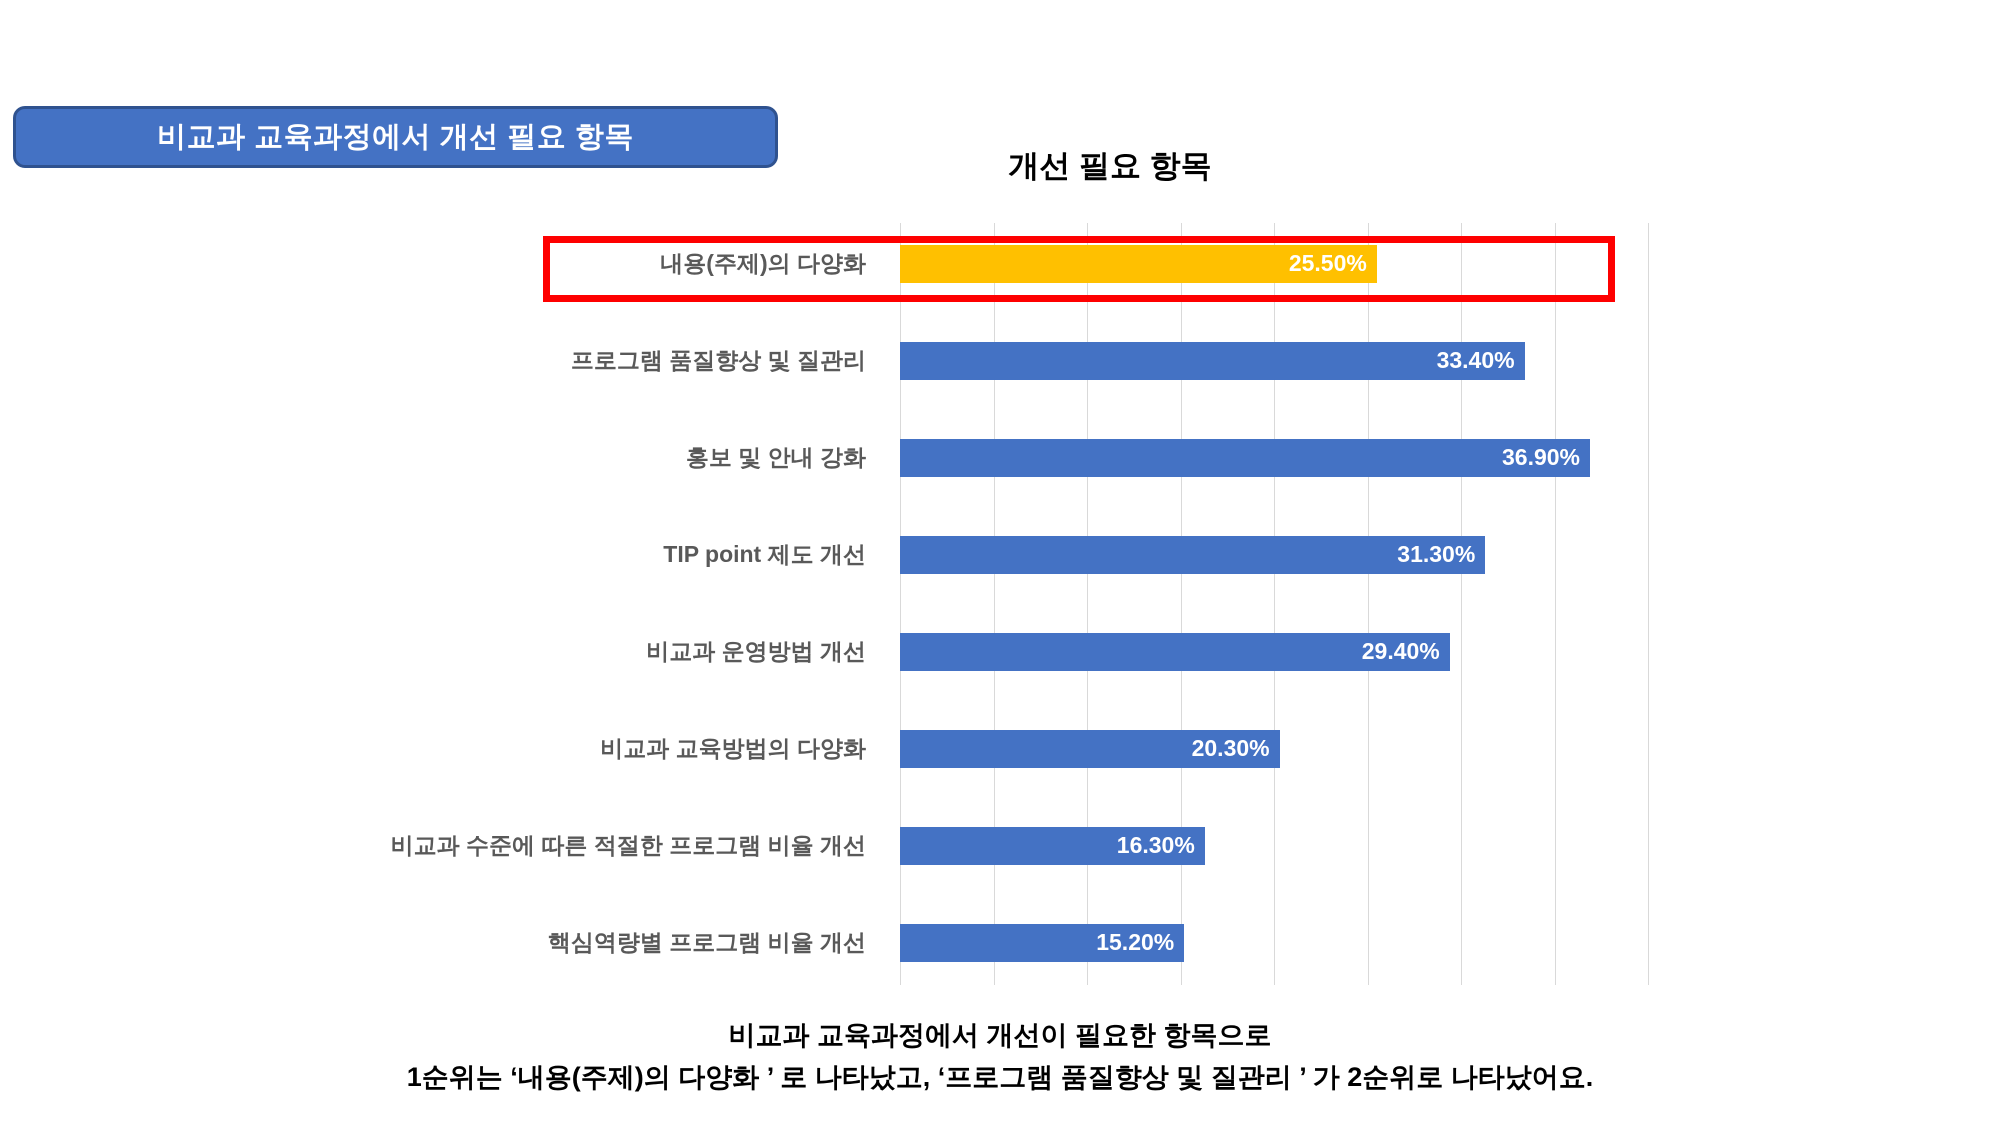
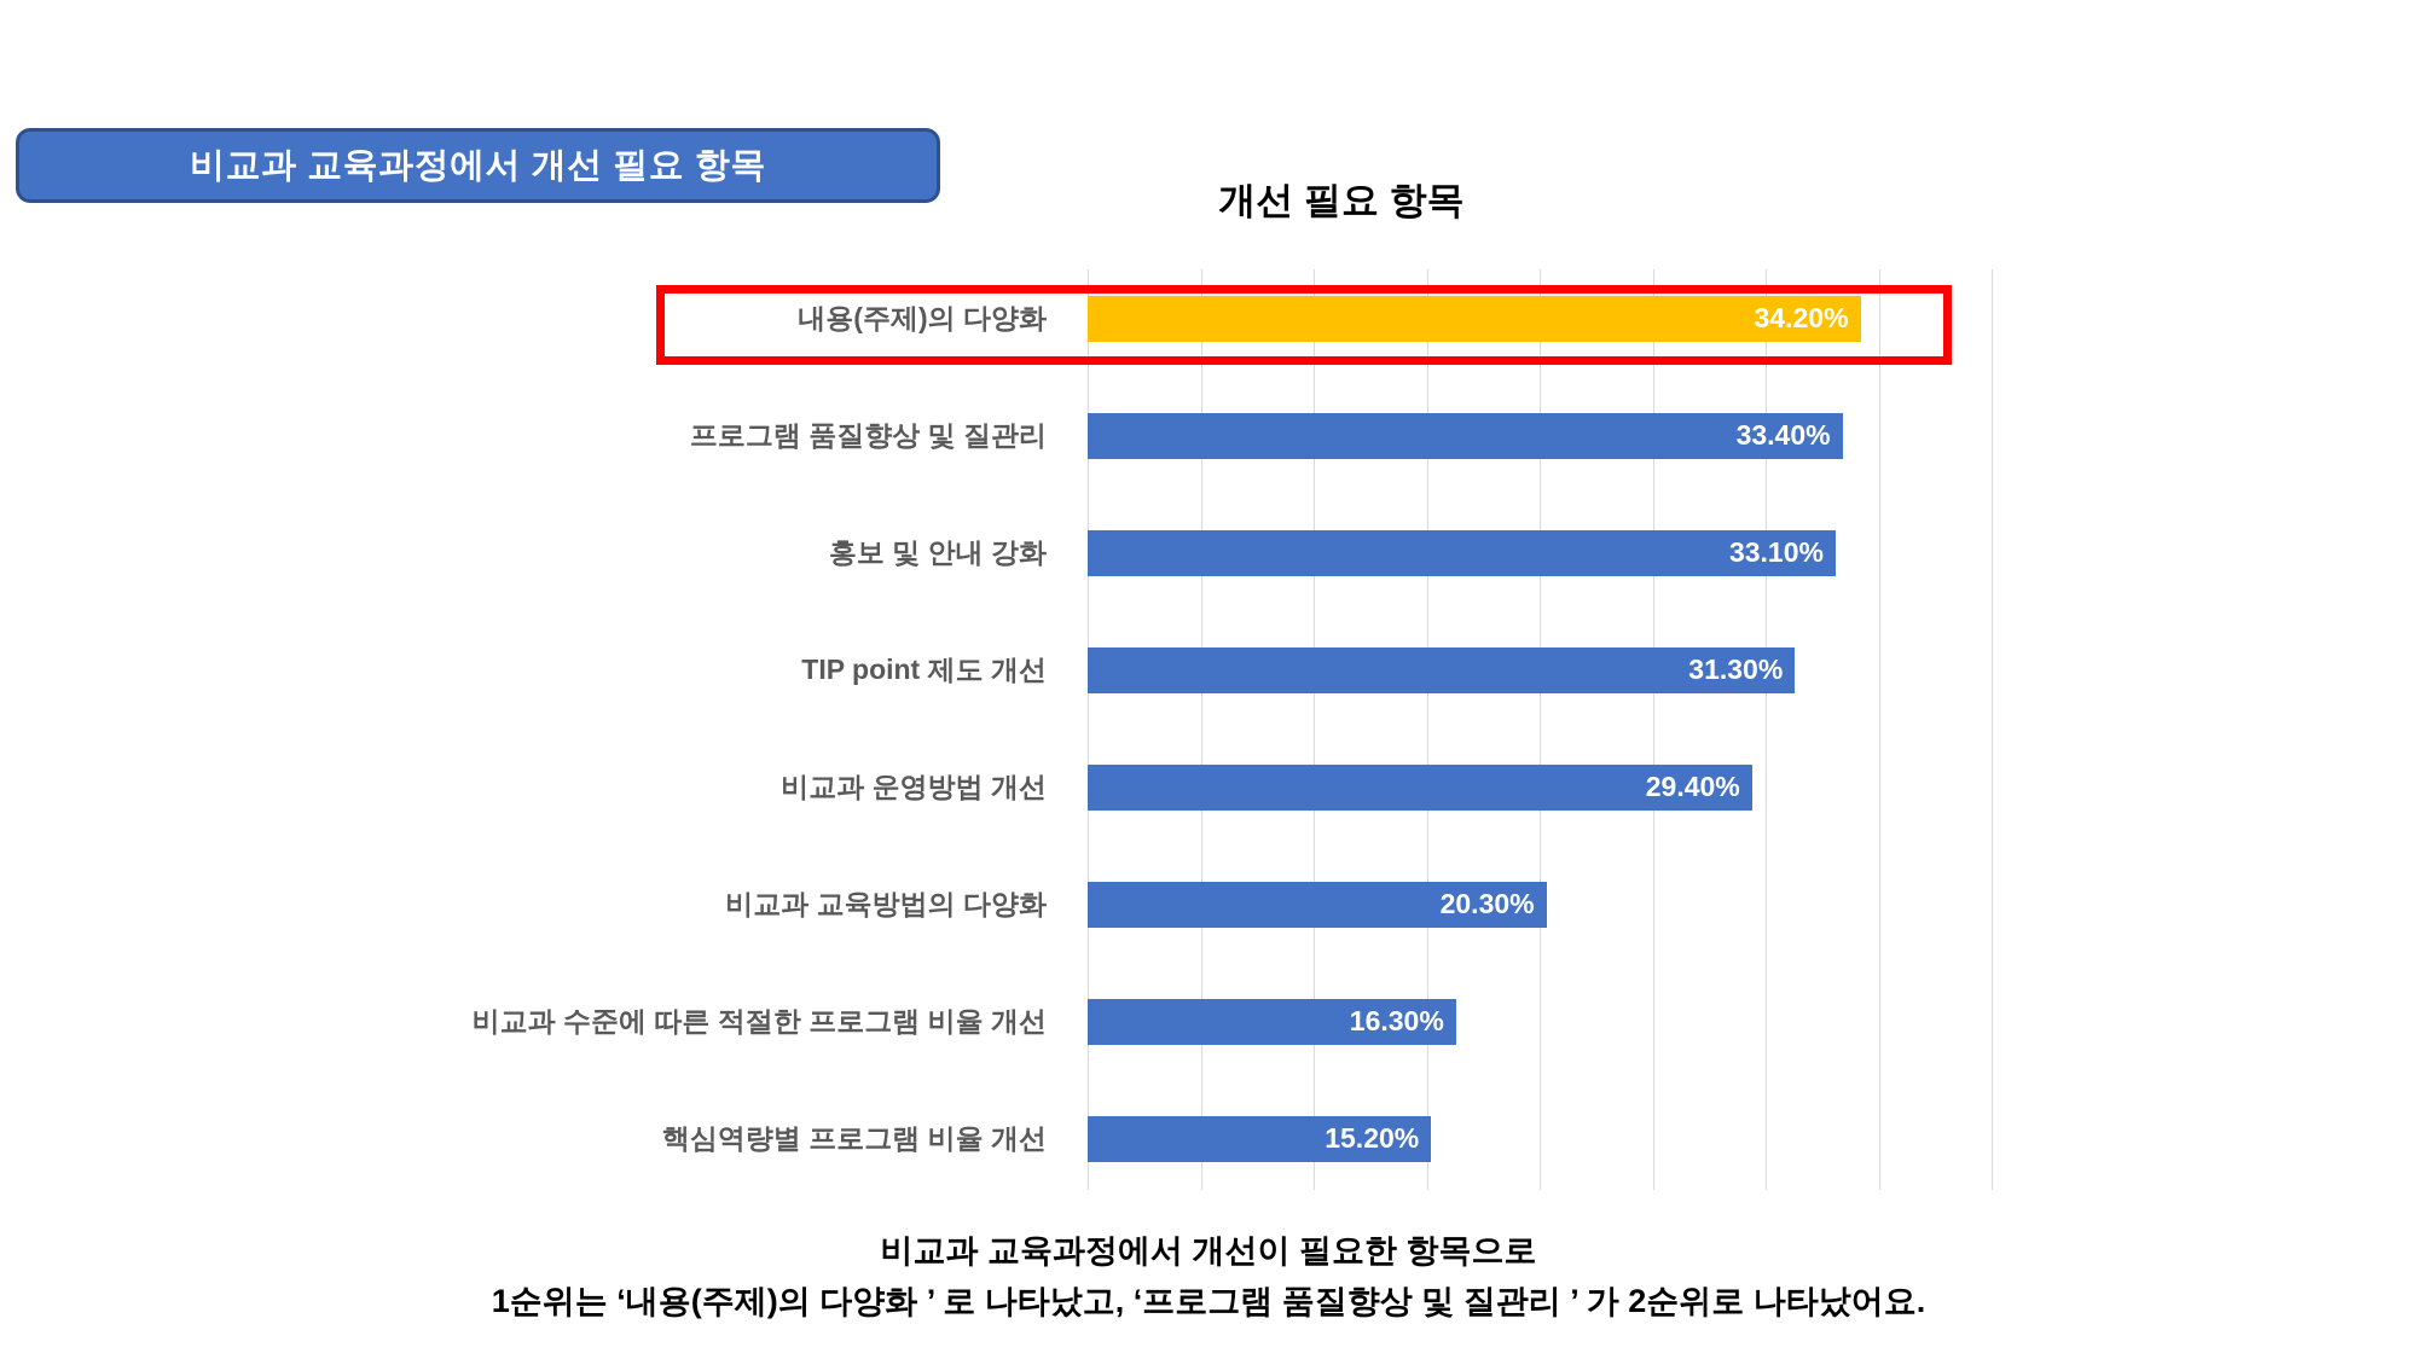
내용(주제)의 다양화: 25.50% -> 34.20%
홍보 및 안내 강화: 36.90% -> 33.10%
